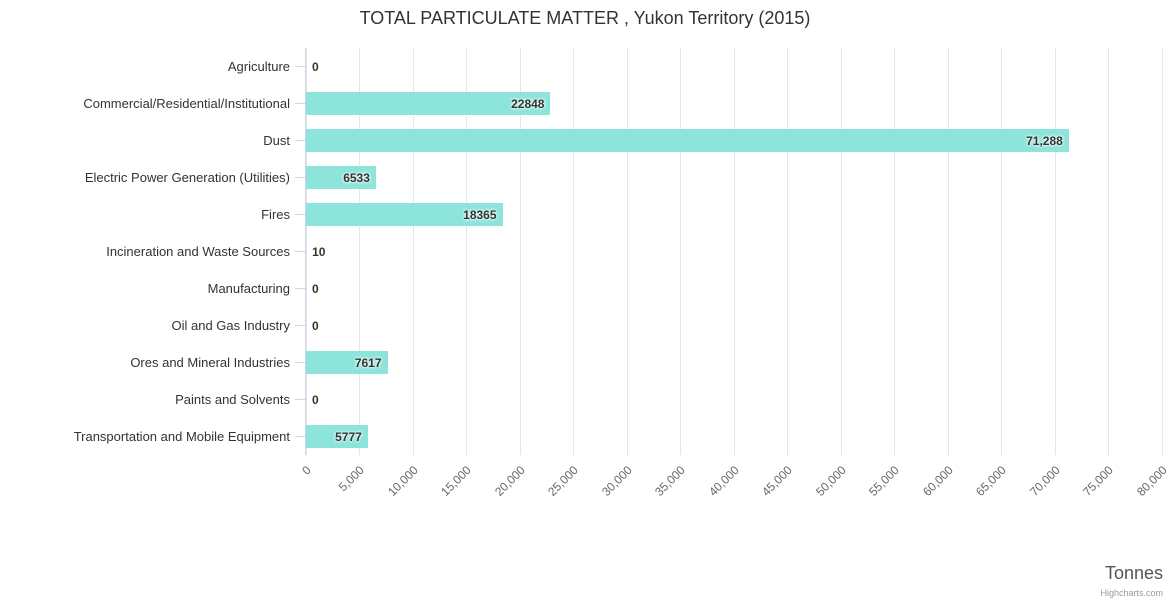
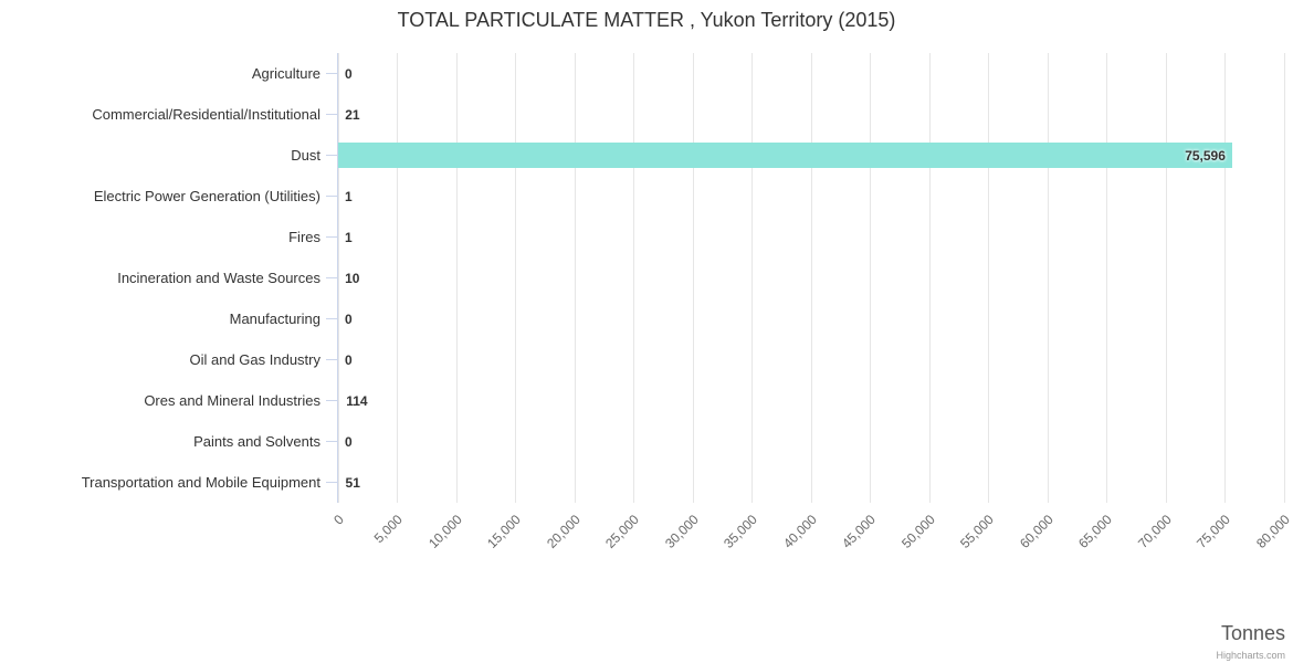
Commercial/Residential/Institutional: 22848 -> 21
Dust: 71,288 -> 75,596
Electric Power Generation (Utilities): 6533 -> 1
Fires: 18365 -> 1
Ores and Mineral Industries: 7617 -> 114
Transportation and Mobile Equipment: 5777 -> 51
